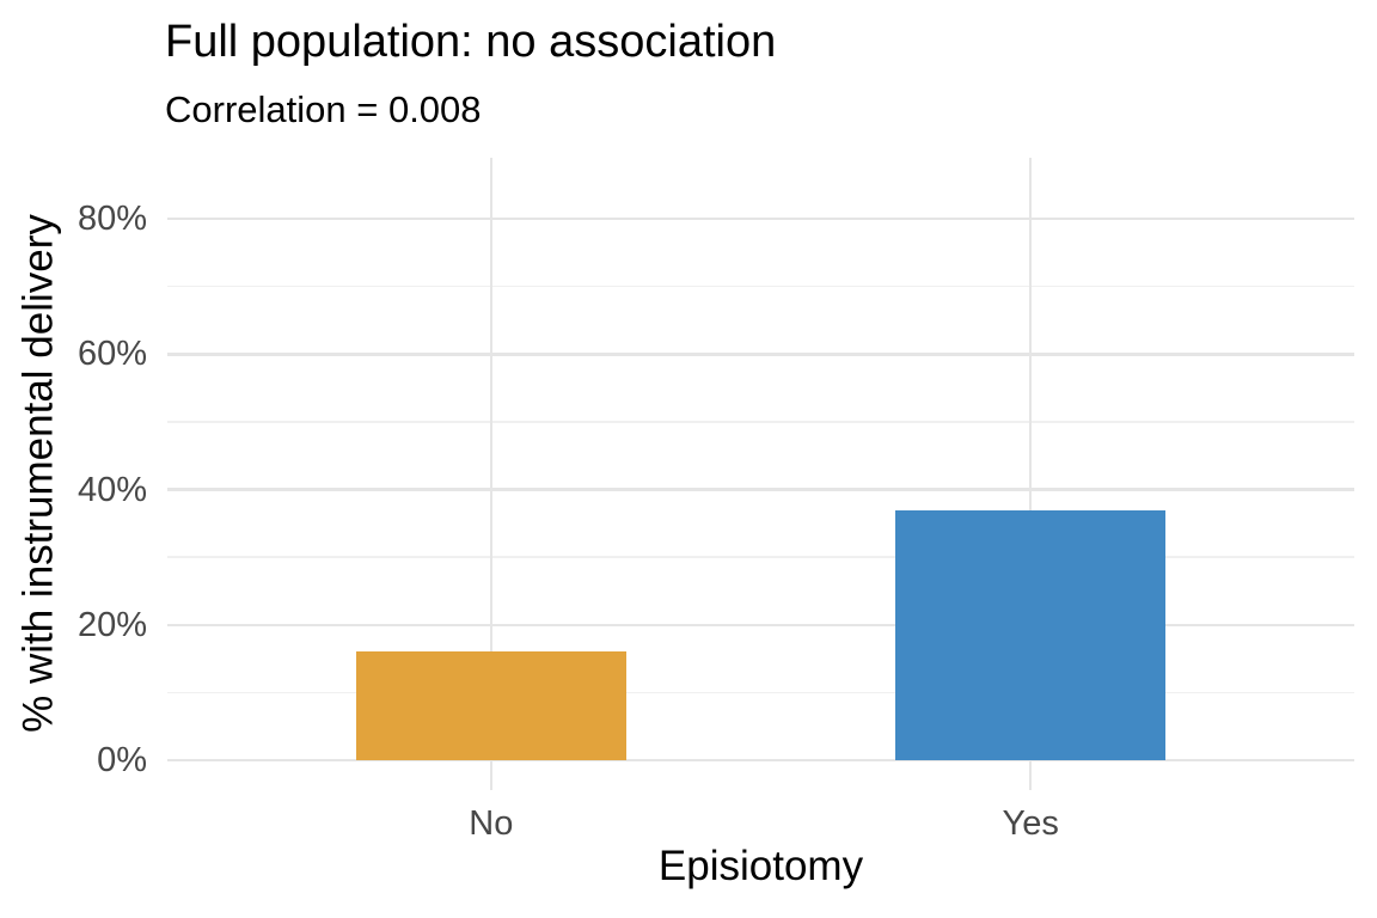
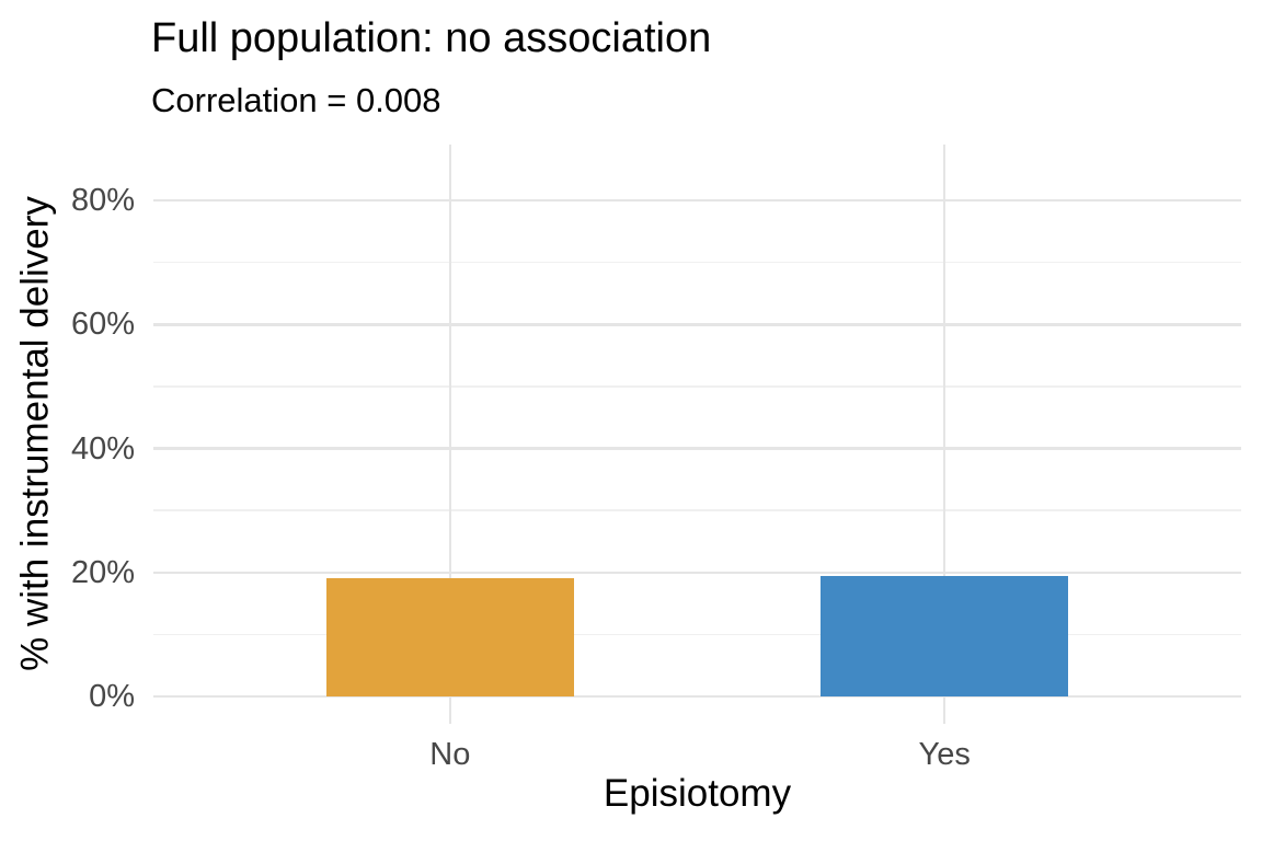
No: 16% -> 19%
Yes: 37% -> 20%
